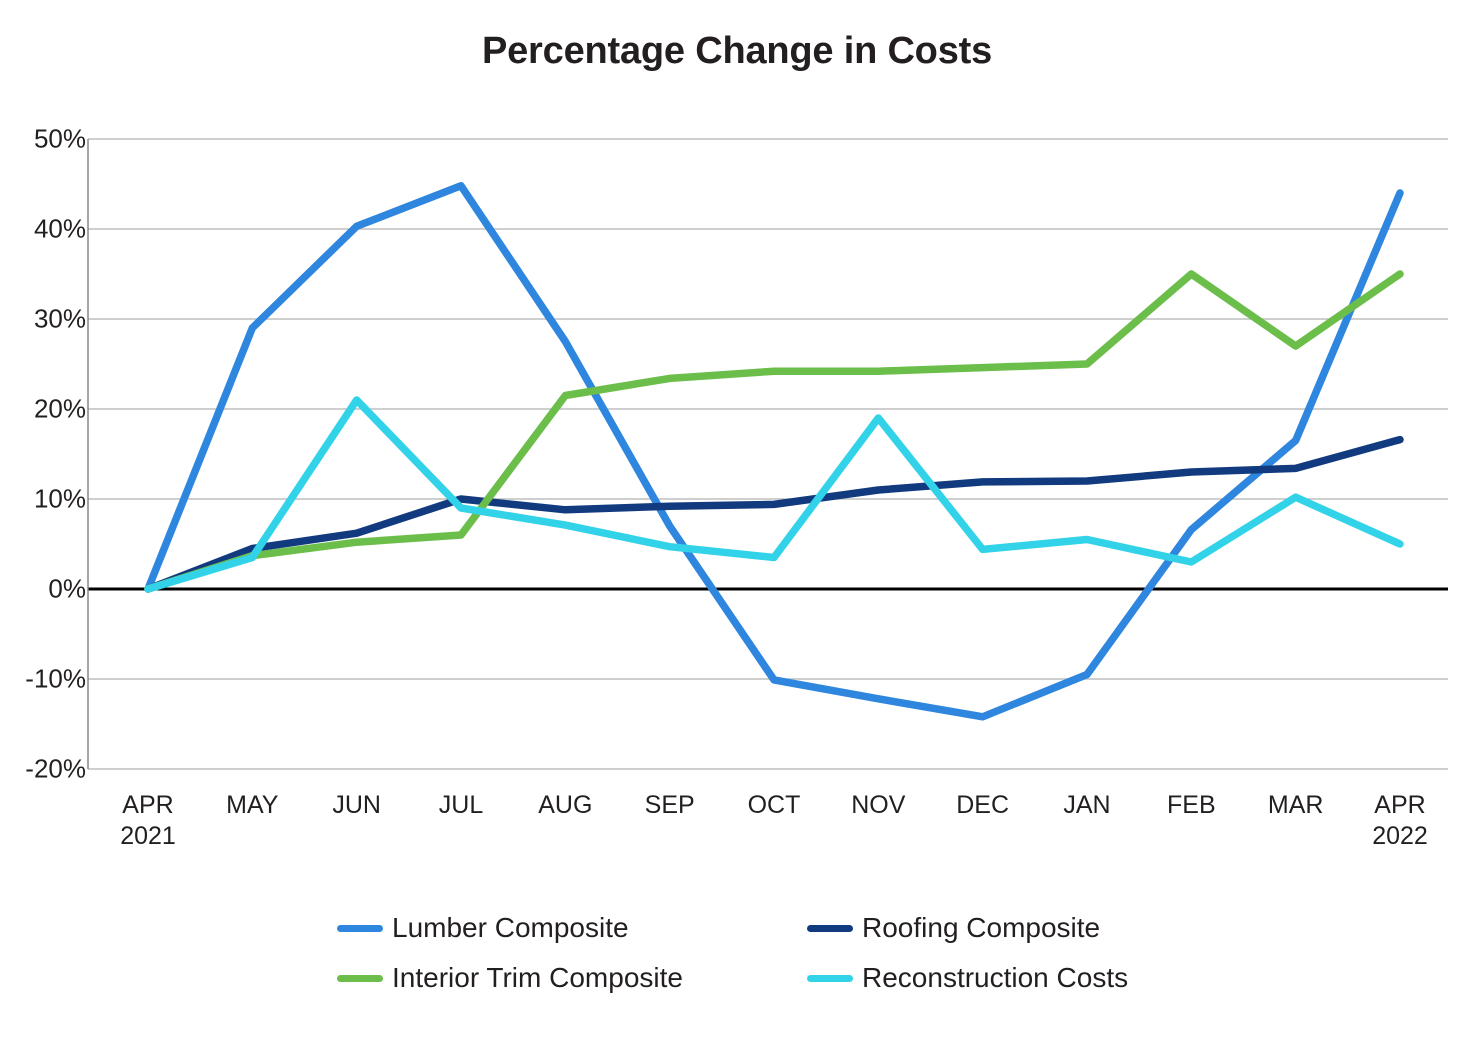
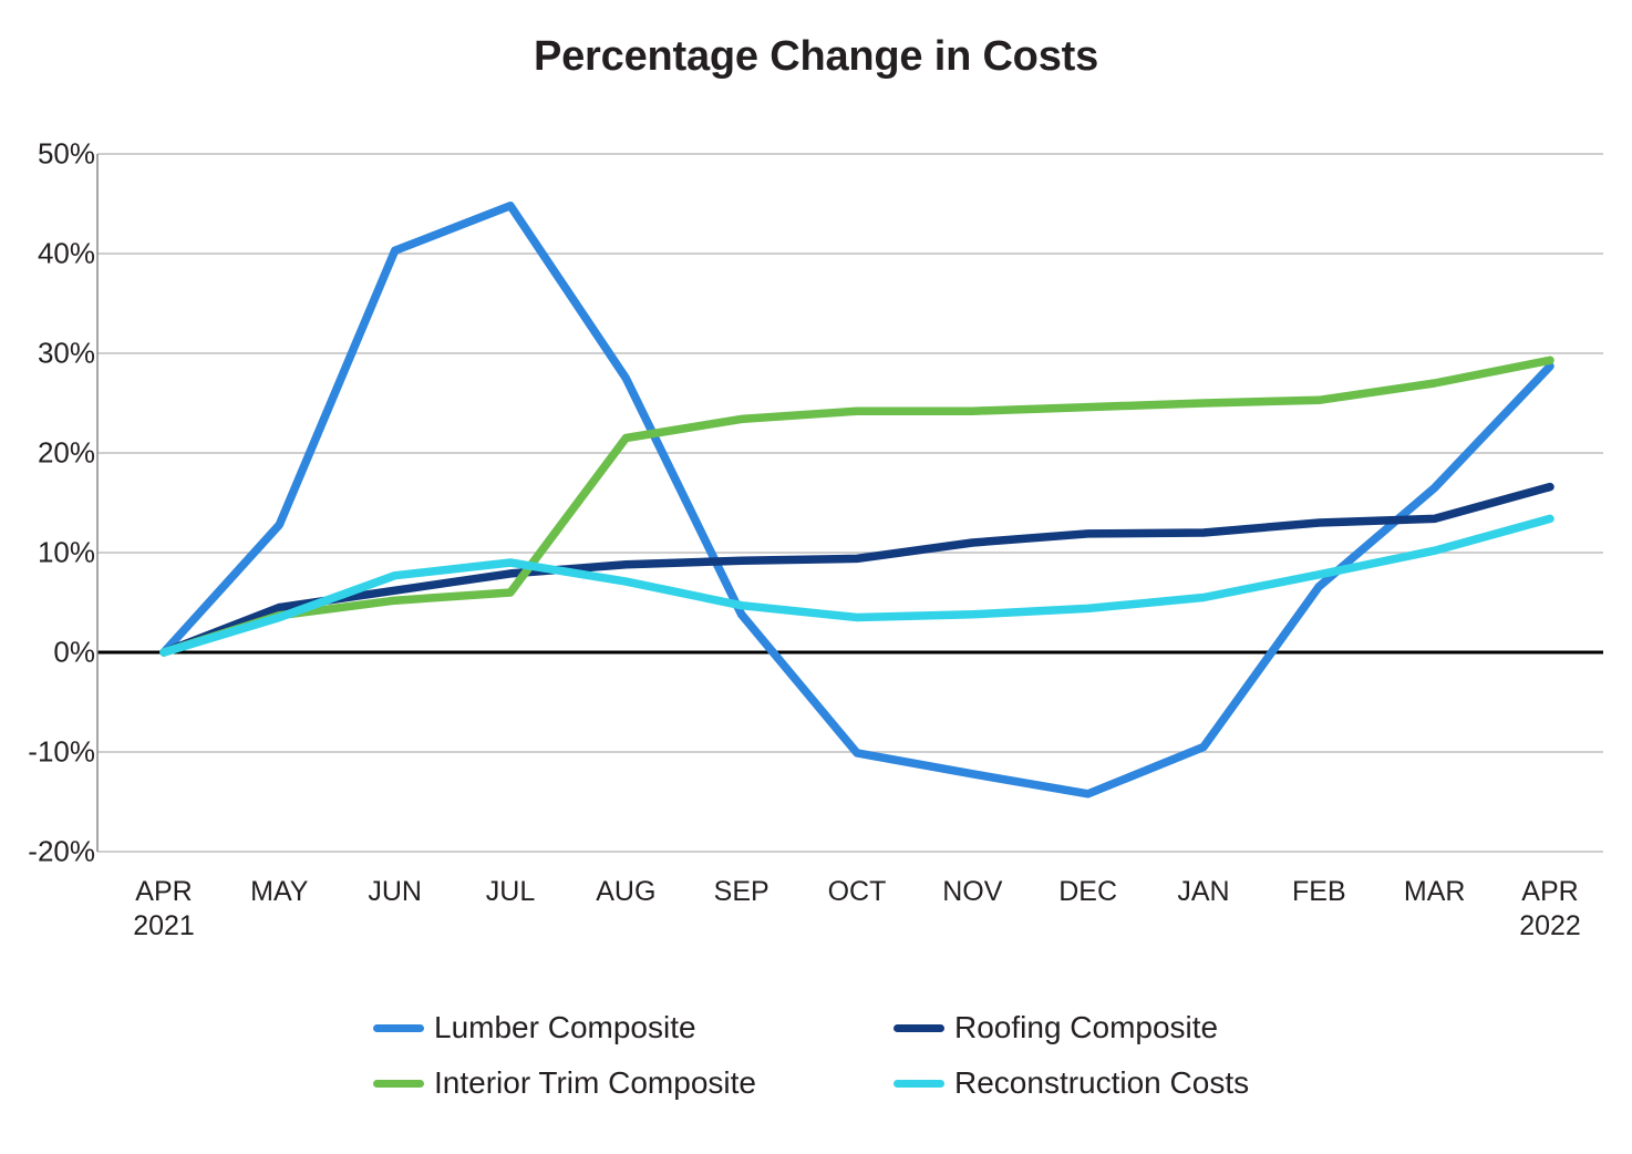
Lumber Composite/MAY: 29% -> 13%
Reconstruction Costs/JUN: 21% -> 8%
Roofing Composite/JUL: 10% -> 8%
Lumber Composite/SEP: 7% -> 4%
Reconstruction Costs/NOV: 19% -> 4%
Interior Trim Composite/FEB: 35% -> 25%
Reconstruction Costs/FEB: 3% -> 8%
Lumber Composite/APR 2022: 44% -> 29%
Interior Trim Composite/APR 2022: 35% -> 29%
Reconstruction Costs/APR 2022: 5% -> 13%
